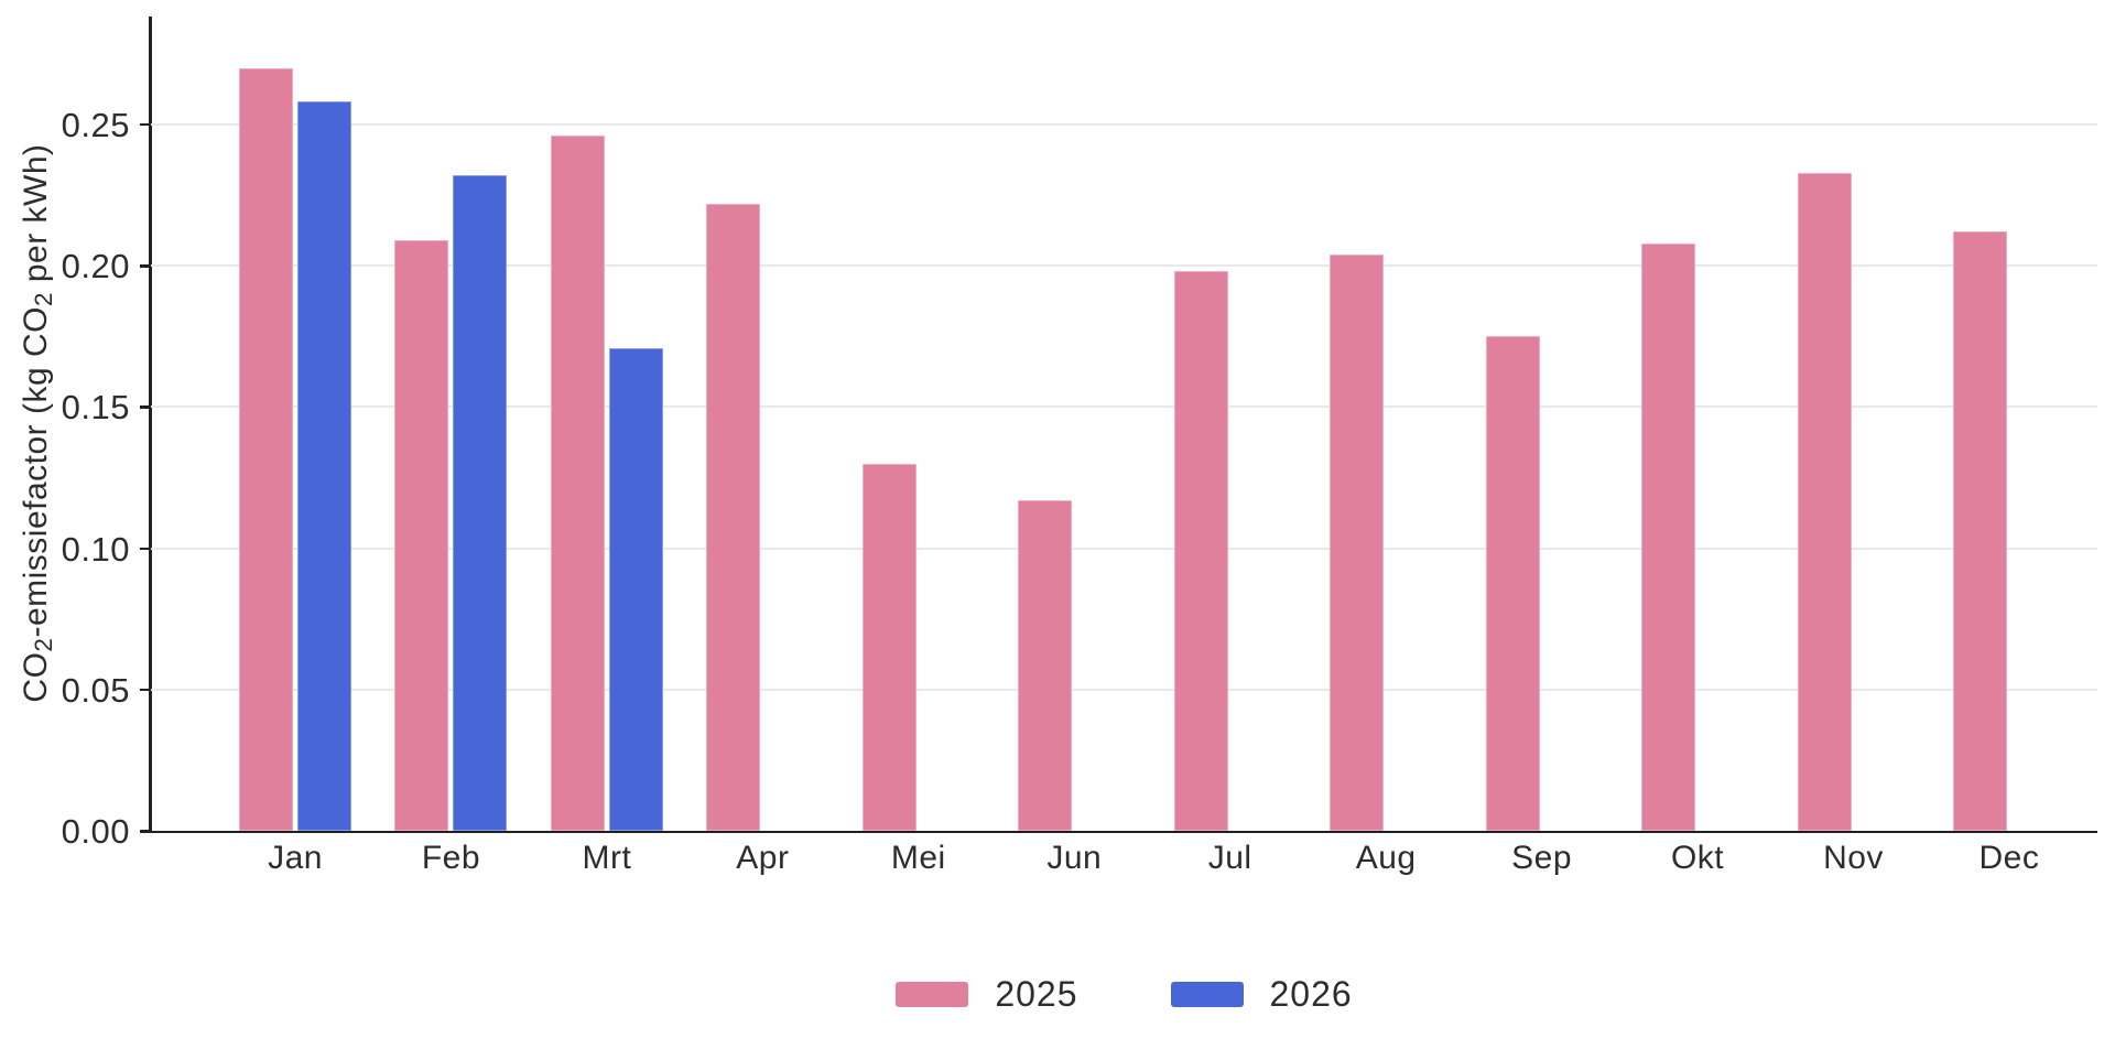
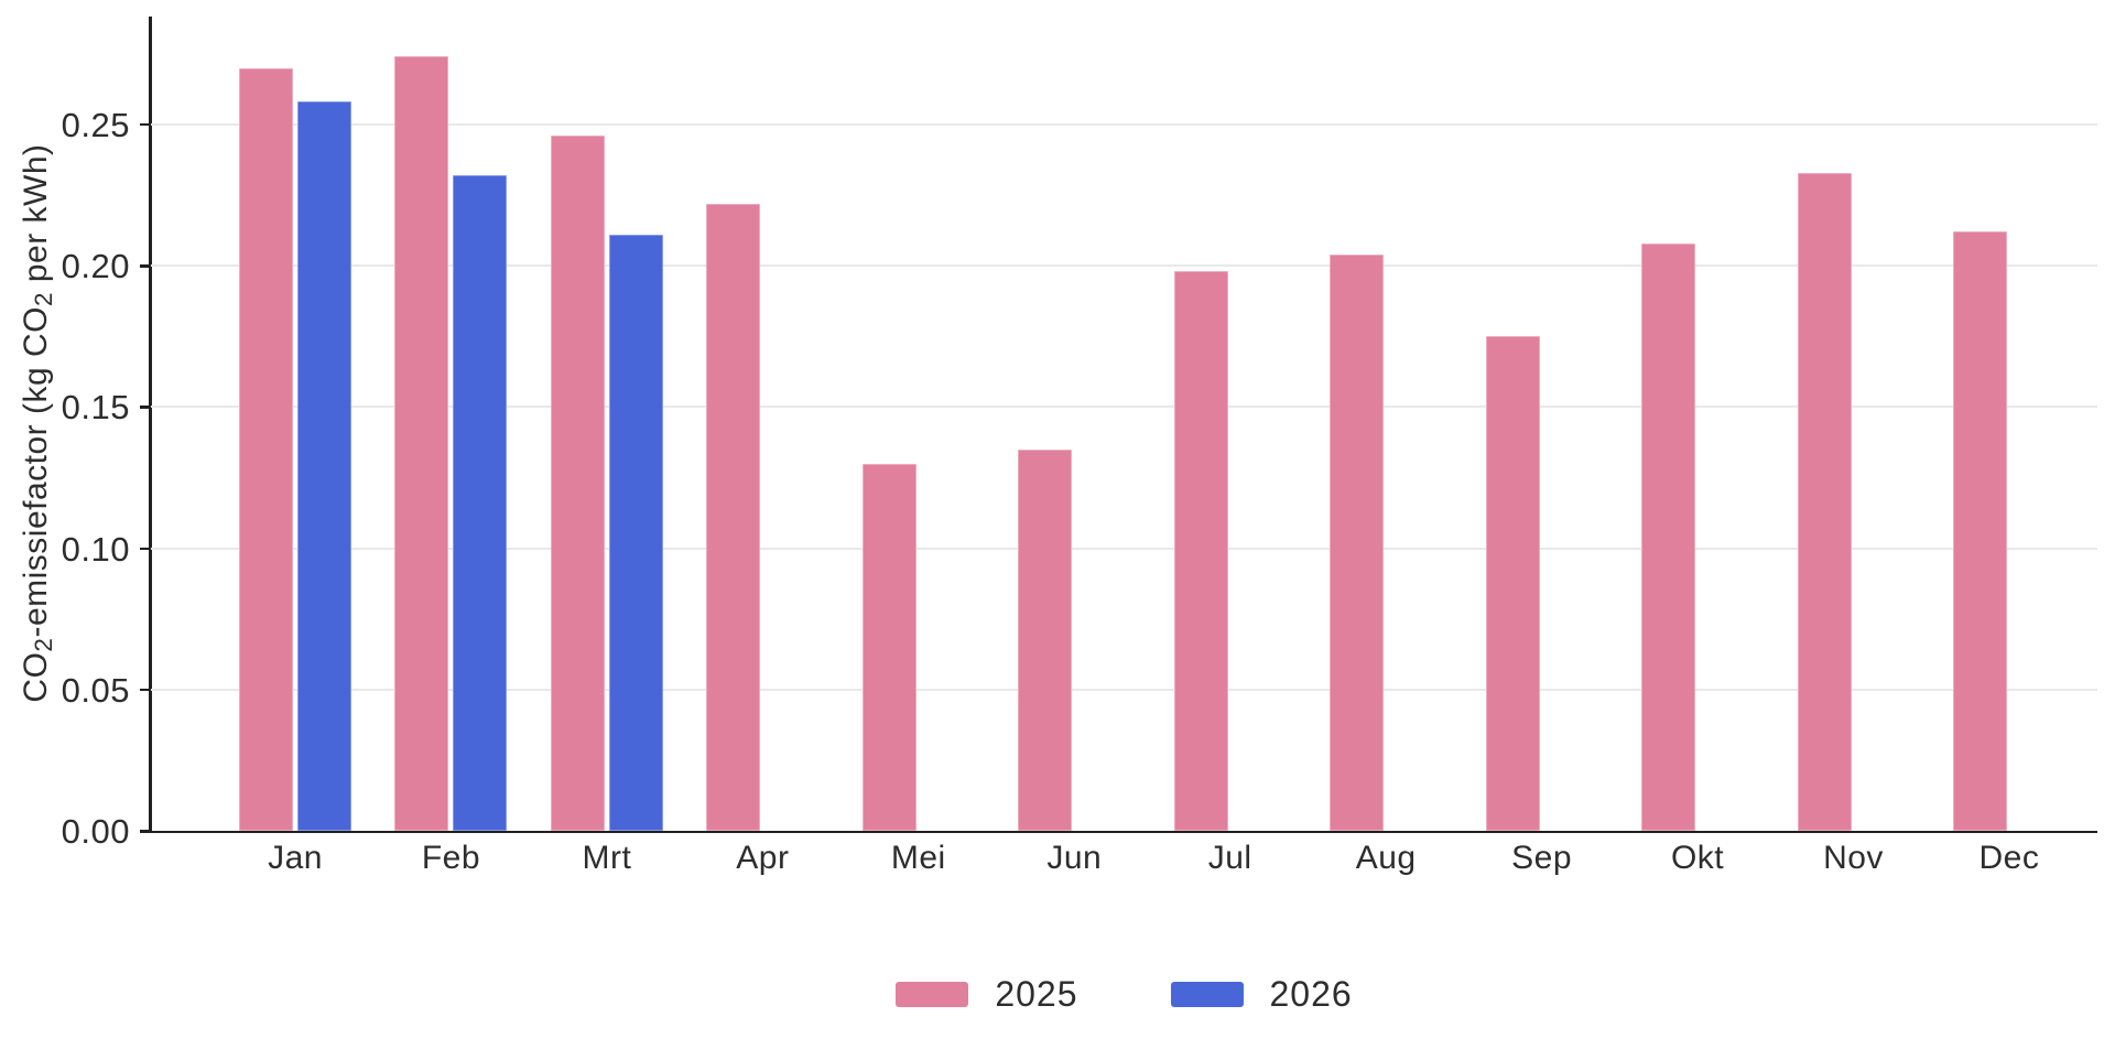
2025/Feb: 0.209 -> 0.274
2026/Mrt: 0.171 -> 0.211
2025/Jun: 0.117 -> 0.135
